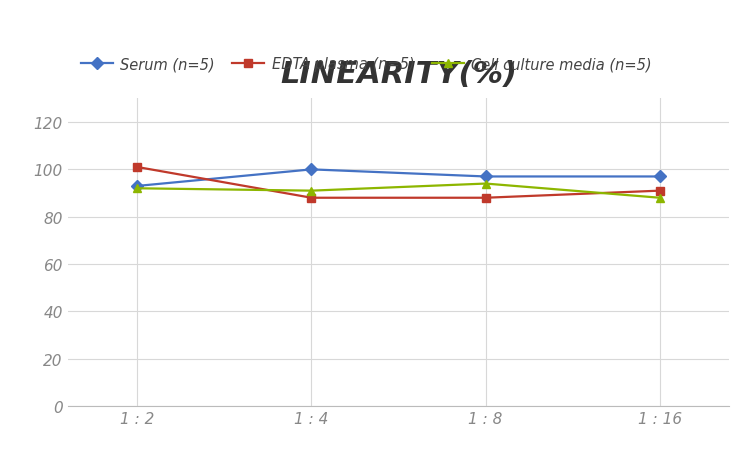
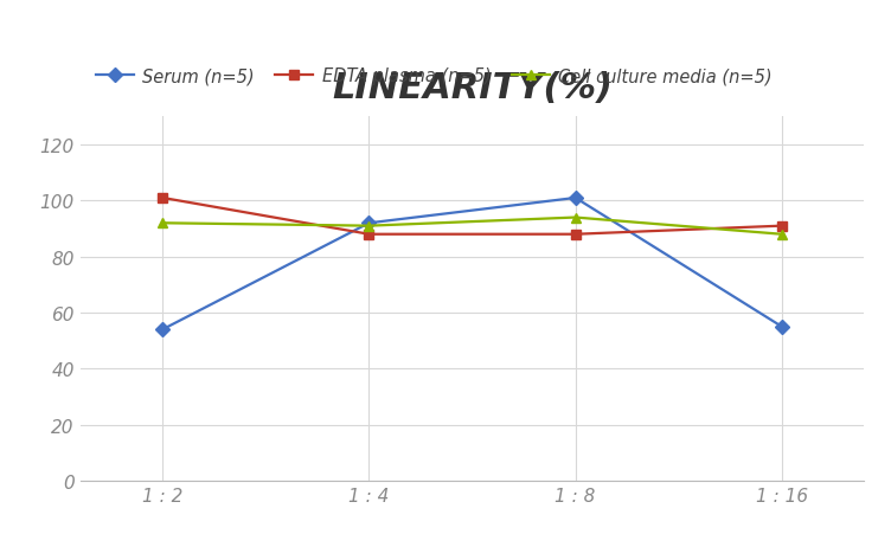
Serum (n=5)/1 : 2: 93 -> 54
Serum (n=5)/1 : 4: 100 -> 92
Serum (n=5)/1 : 8: 97 -> 101
Serum (n=5)/1 : 16: 97 -> 55
